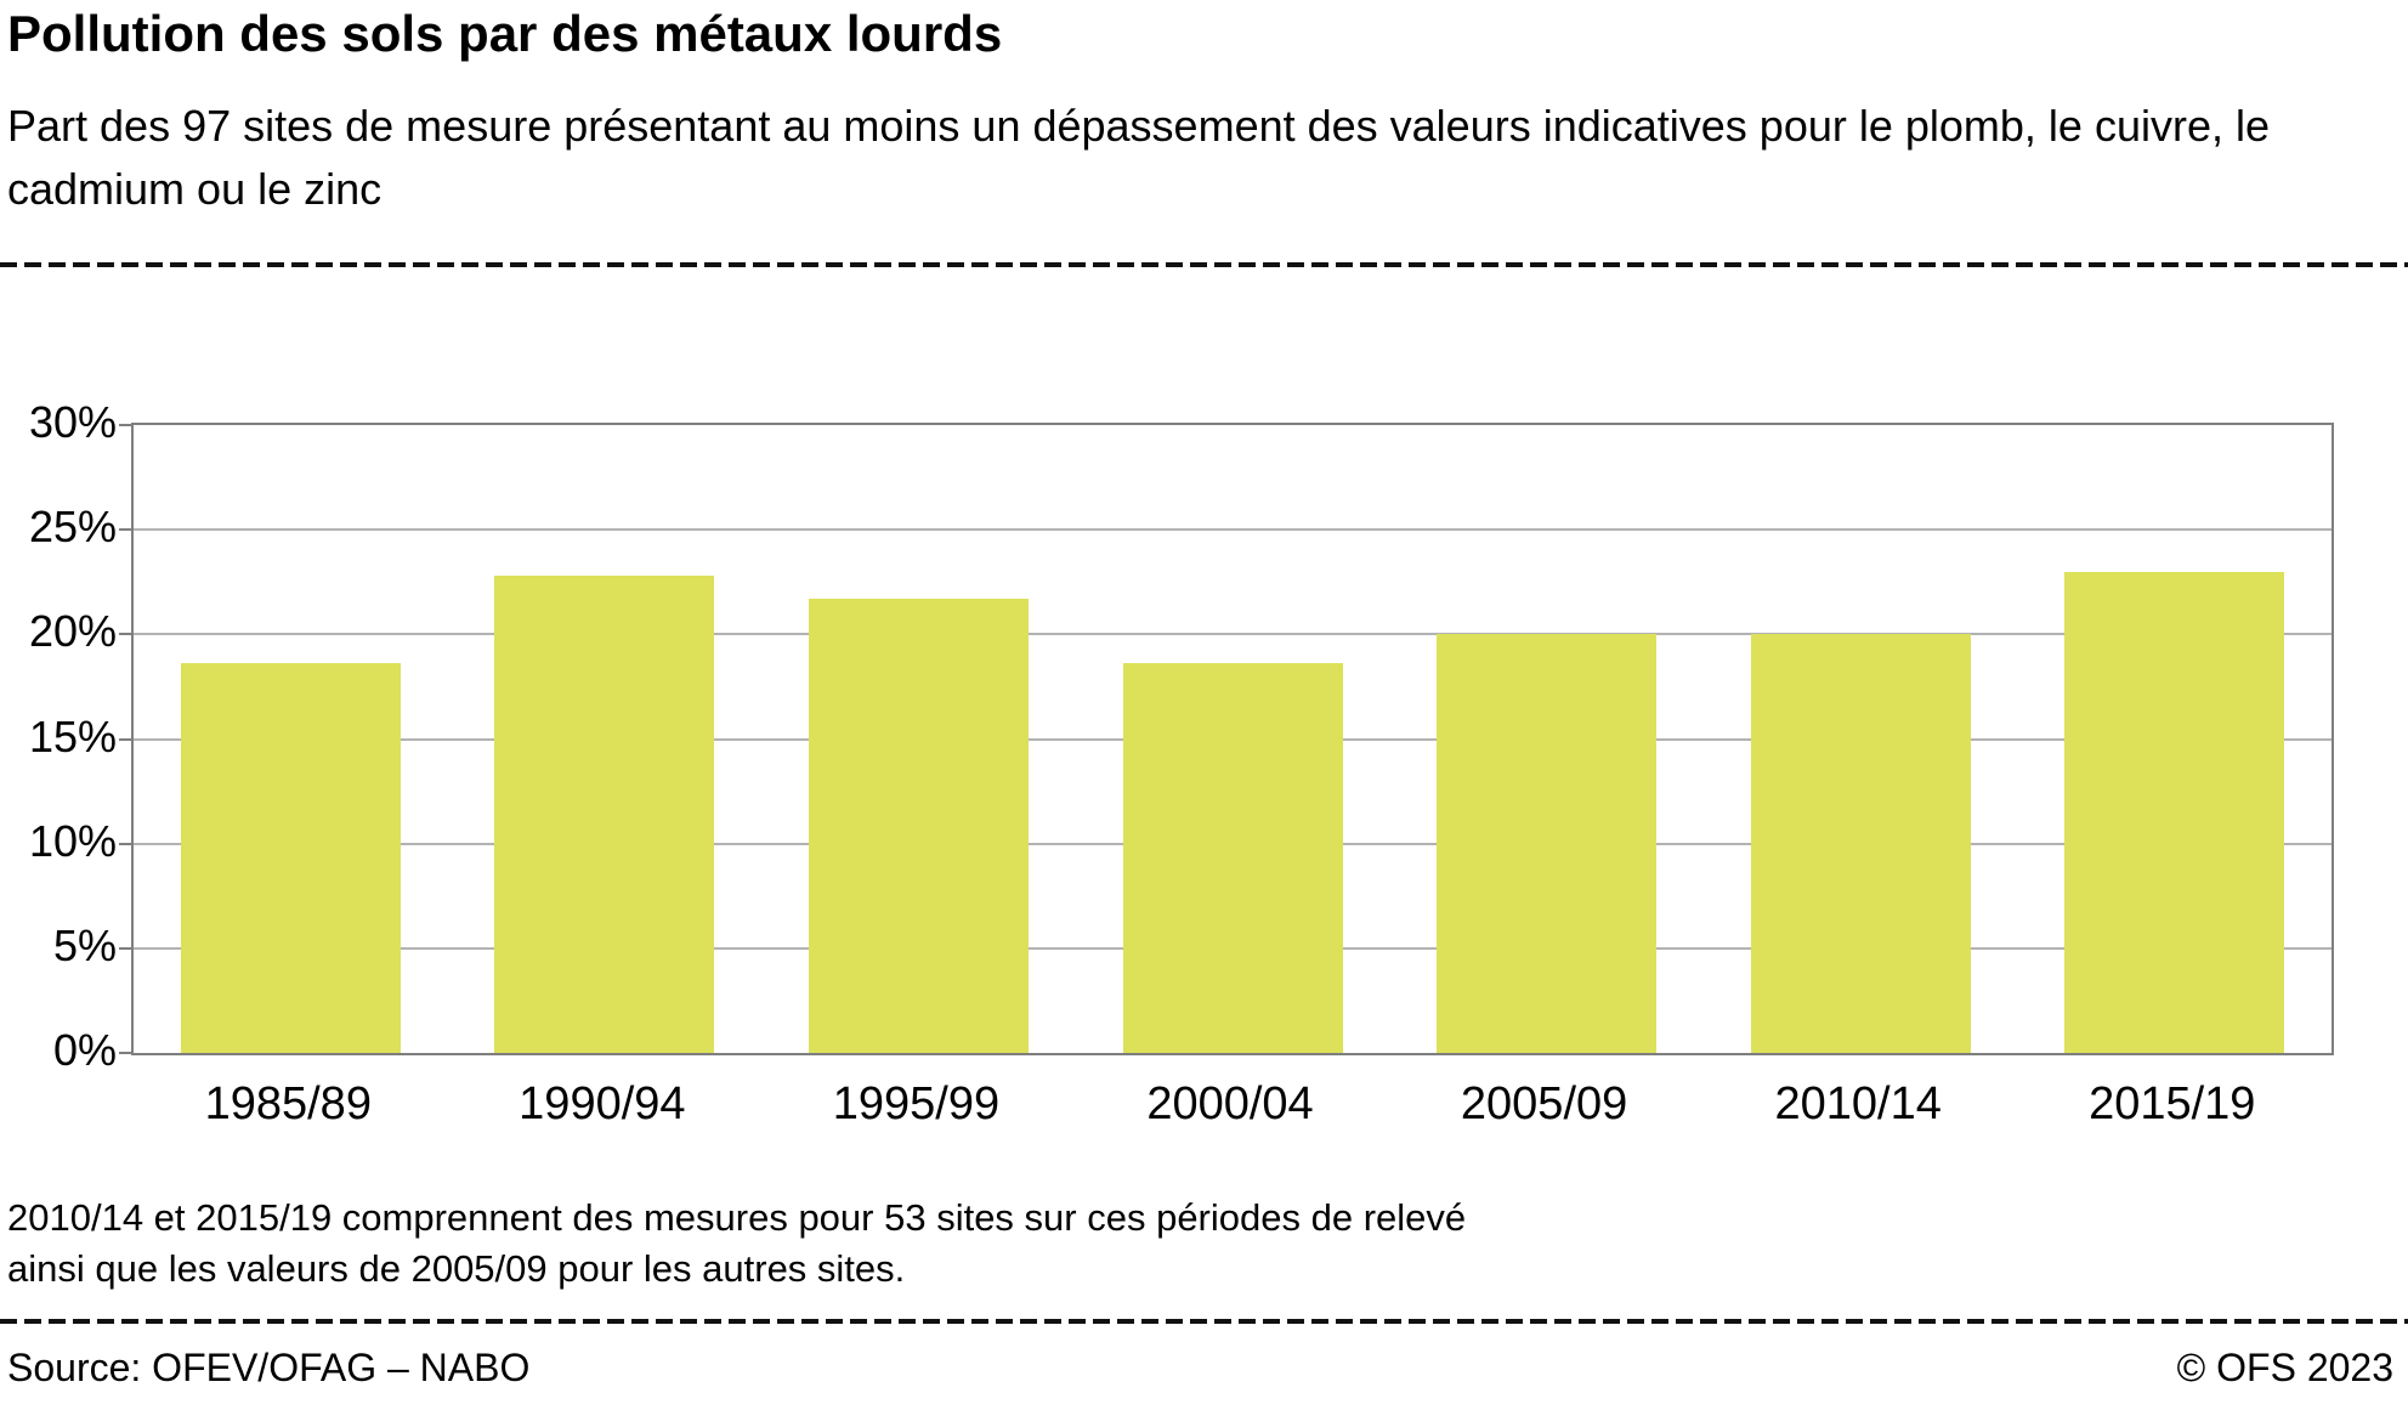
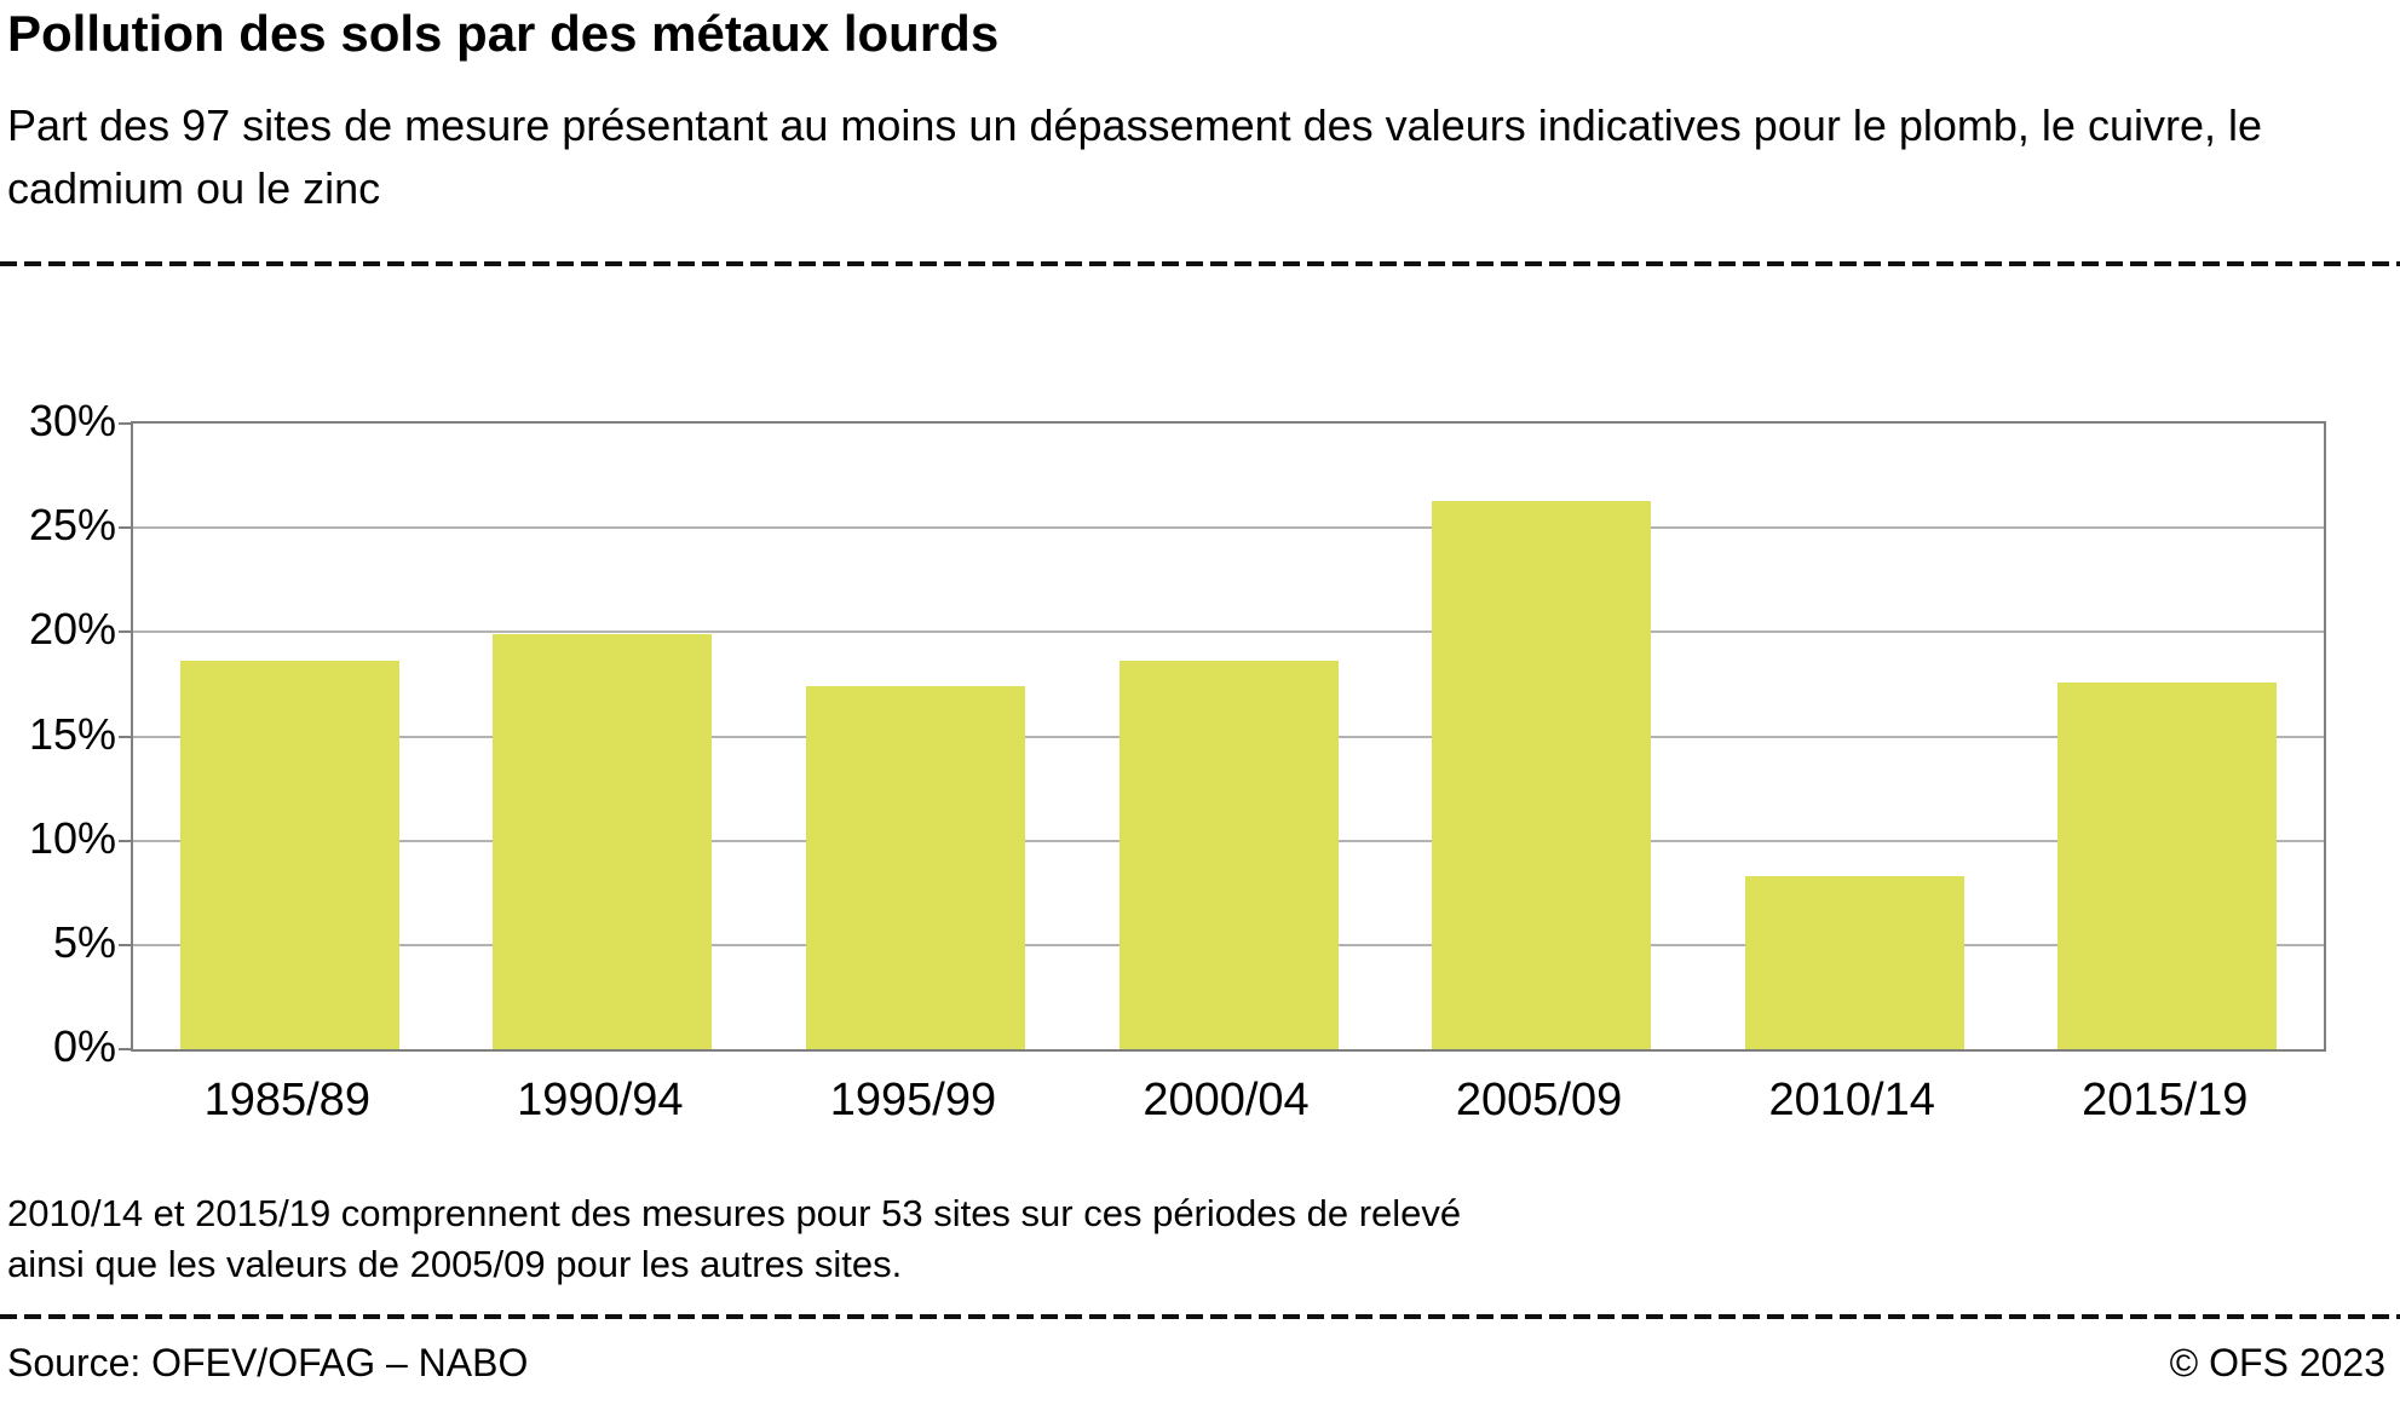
1990/94: 22.8% -> 19.9%
1995/99: 21.7% -> 17.4%
2005/09: 20.0% -> 26.3%
2010/14: 20.0% -> 8.3%
2015/19: 23.0% -> 17.6%
